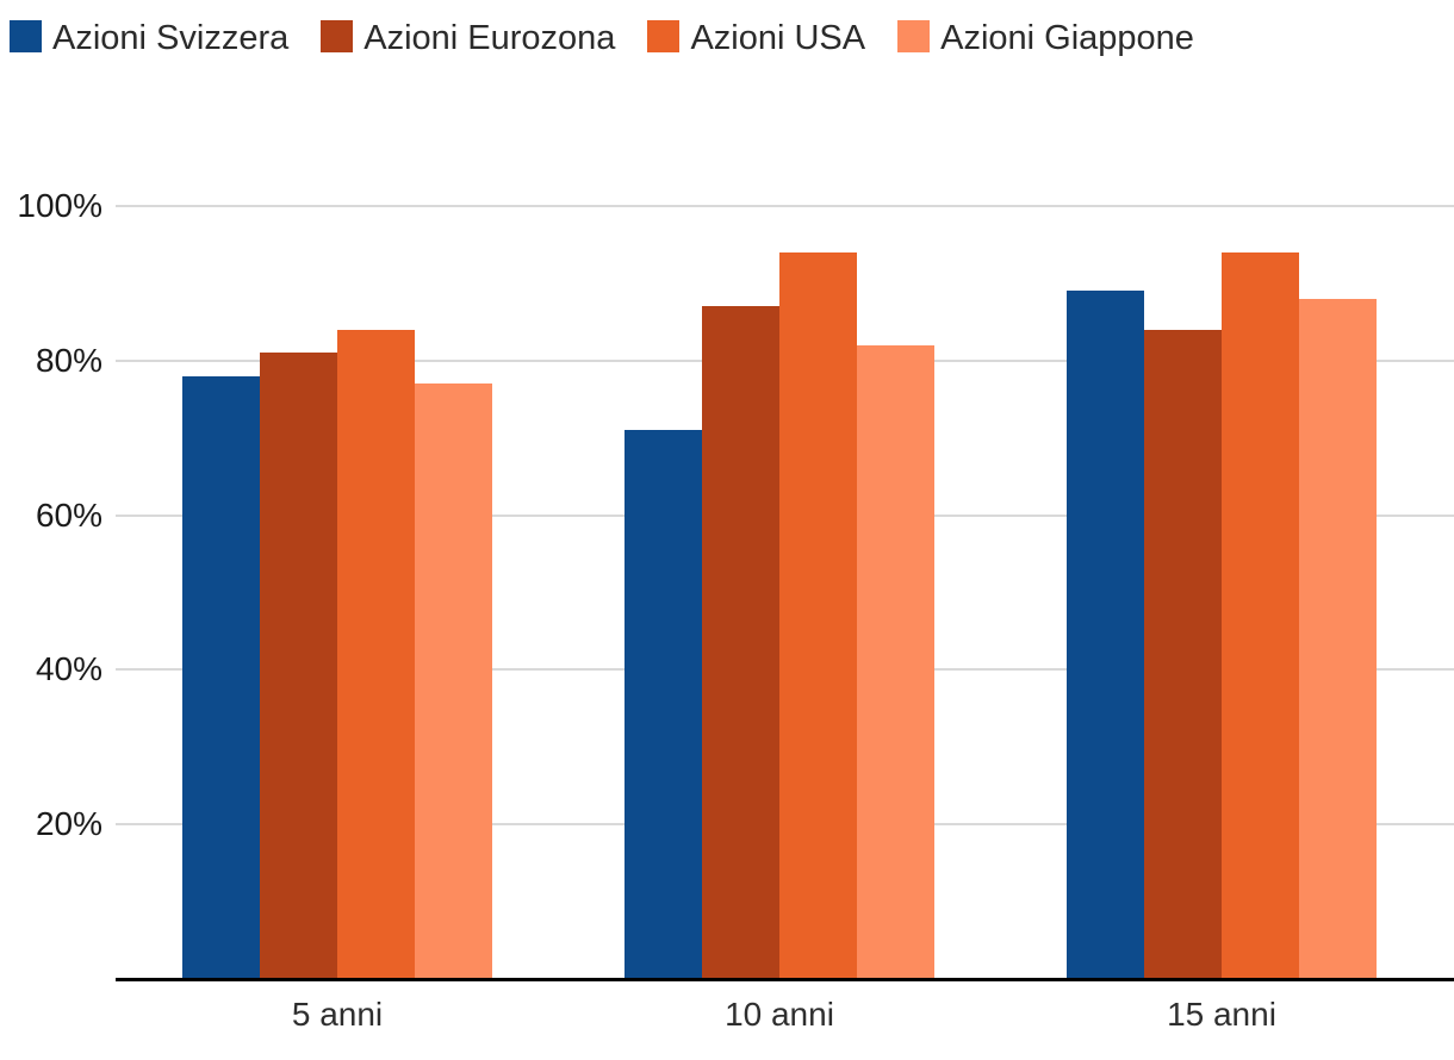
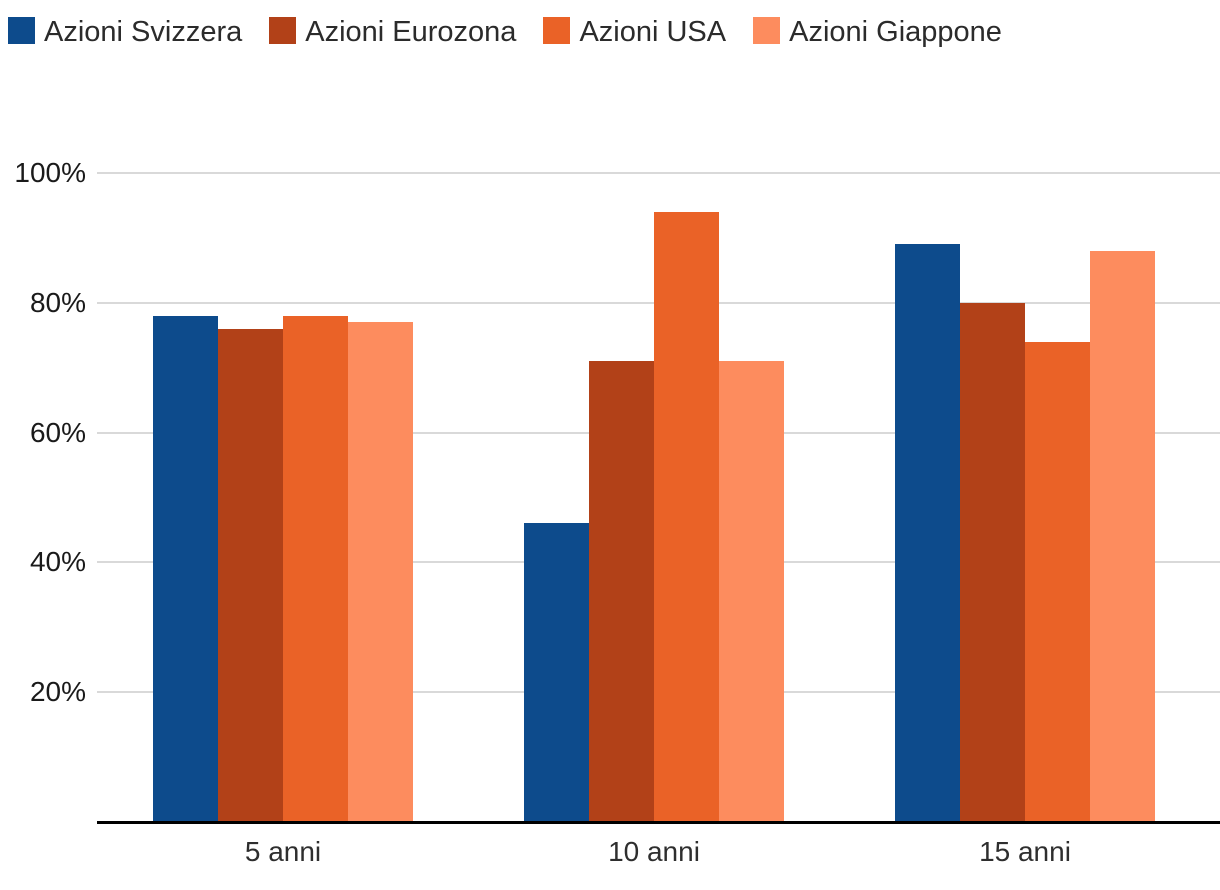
Azioni Eurozona/5 anni: 81% -> 76%
Azioni USA/5 anni: 84% -> 78%
Azioni Svizzera/10 anni: 71% -> 46%
Azioni Eurozona/10 anni: 87% -> 71%
Azioni Giappone/10 anni: 82% -> 71%
Azioni Eurozona/15 anni: 84% -> 80%
Azioni USA/15 anni: 94% -> 74%
